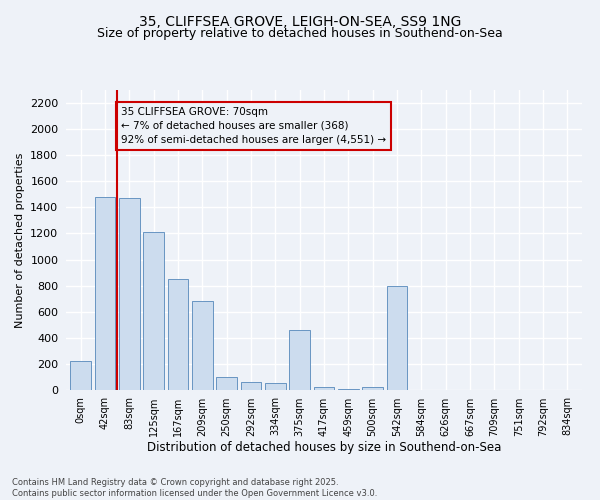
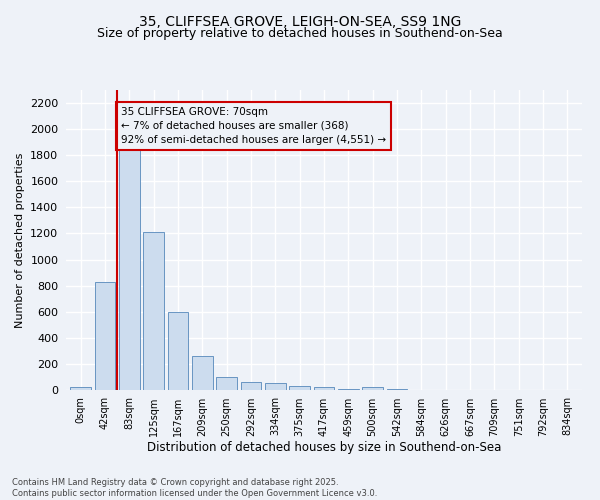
0sqm: 220 -> 20
42sqm: 1480 -> 830
83sqm: 1470 -> 1840
167sqm: 850 -> 600
209sqm: 680 -> 260
375sqm: 460 -> 30
542sqm: 800 -> 0
